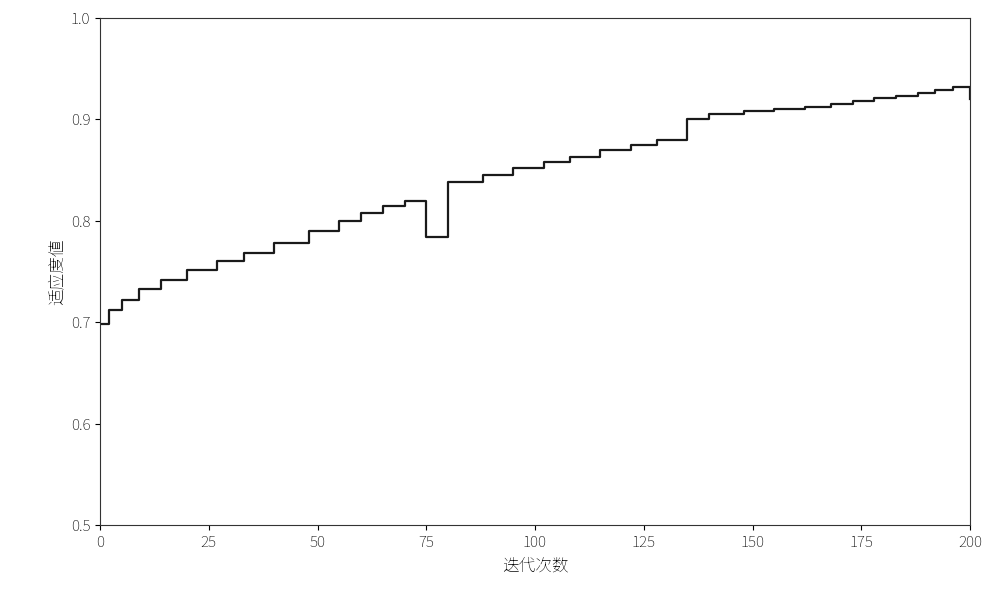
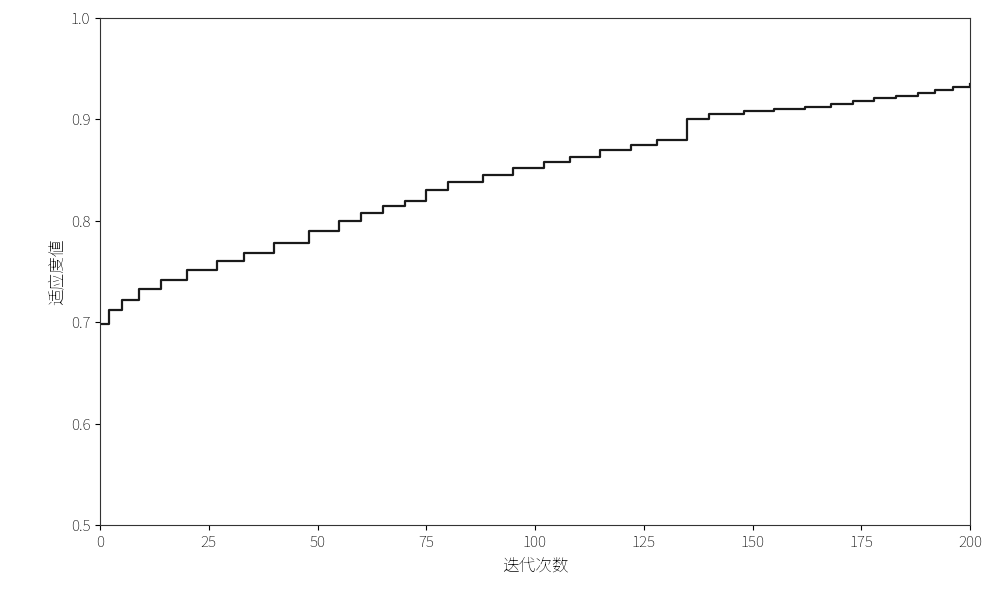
75: 0.784 -> 0.830
200: 0.920 -> 0.935
